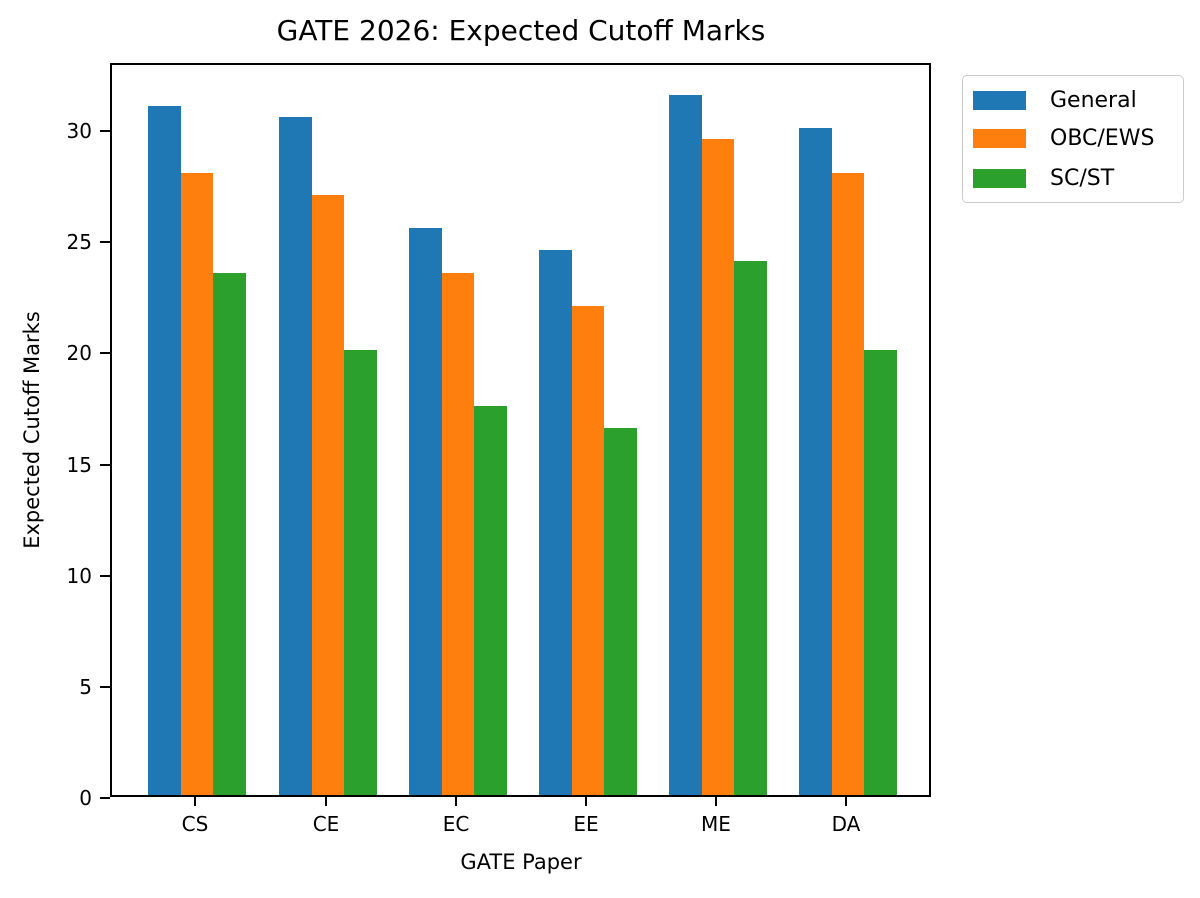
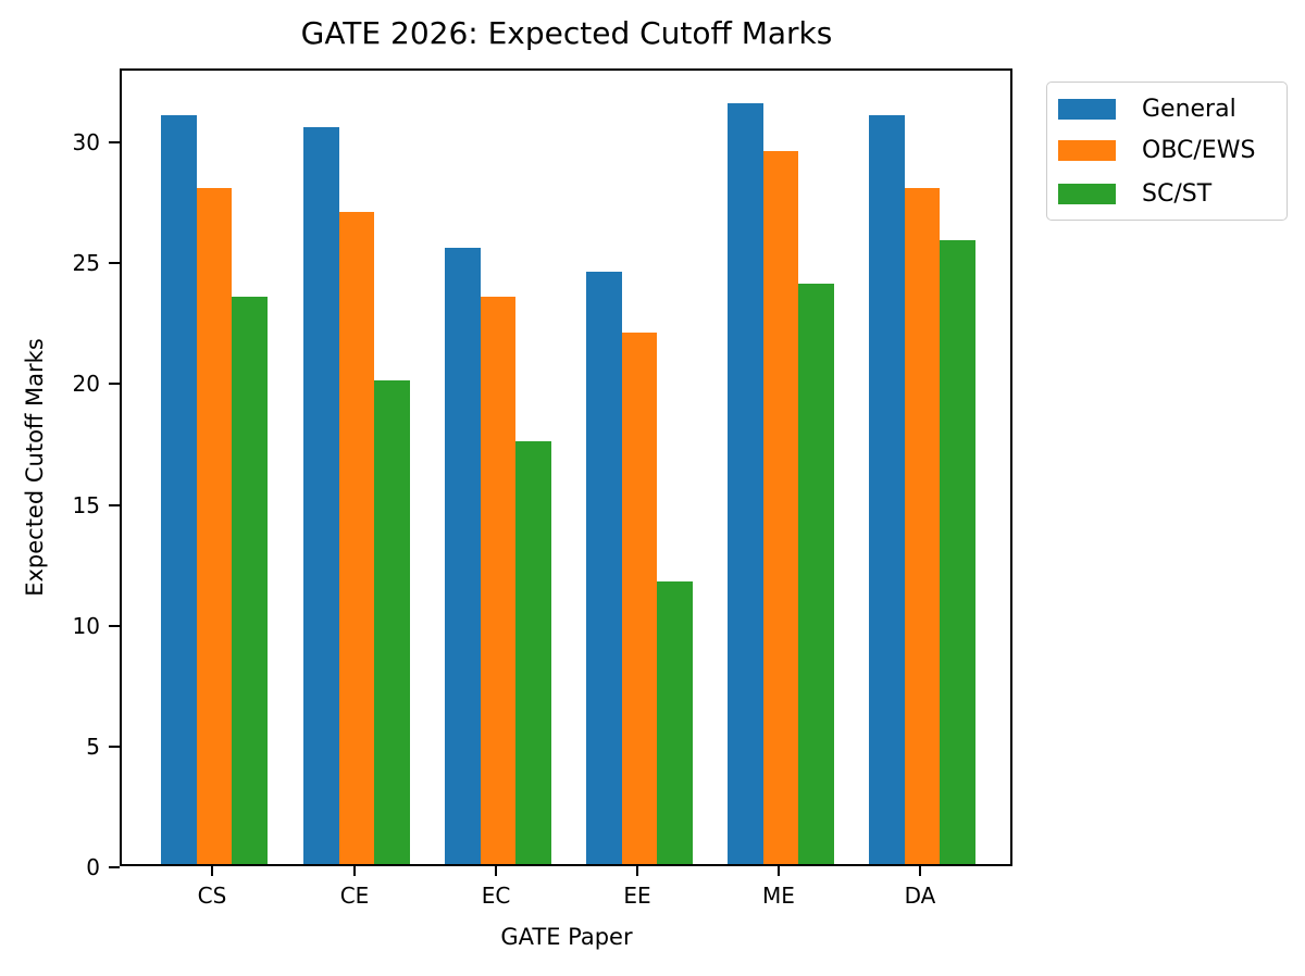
SC/ST/EE: 16.5 -> 11.7
General/DA: 30.0 -> 31.0
SC/ST/DA: 20.0 -> 25.8
